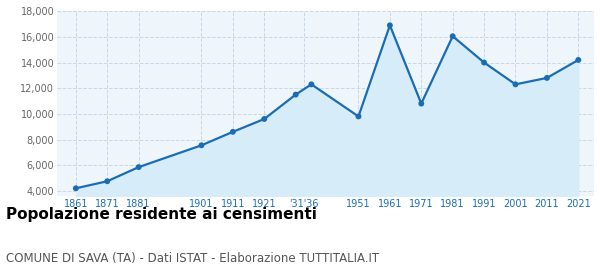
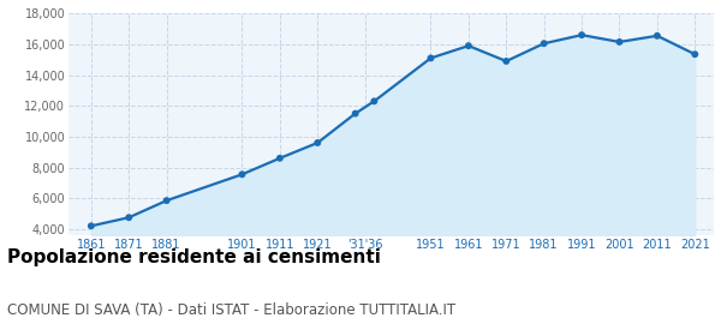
1951: 9,800 -> 15,100
1961: 16,900 -> 15,900
1971: 10,800 -> 14,900
1991: 14,000 -> 16,600
2001: 12,300 -> 16,200
2011: 12,800 -> 16,600
2021: 14,200 -> 15,400
